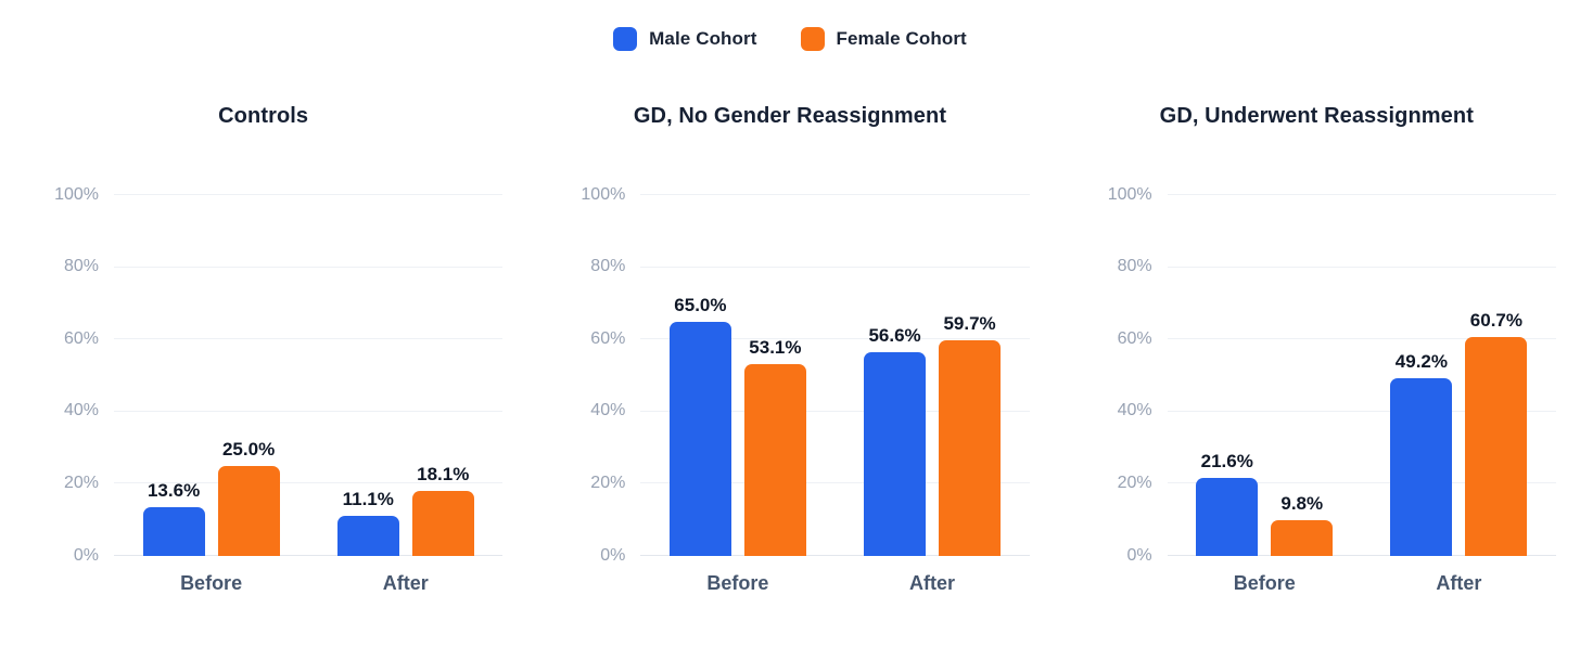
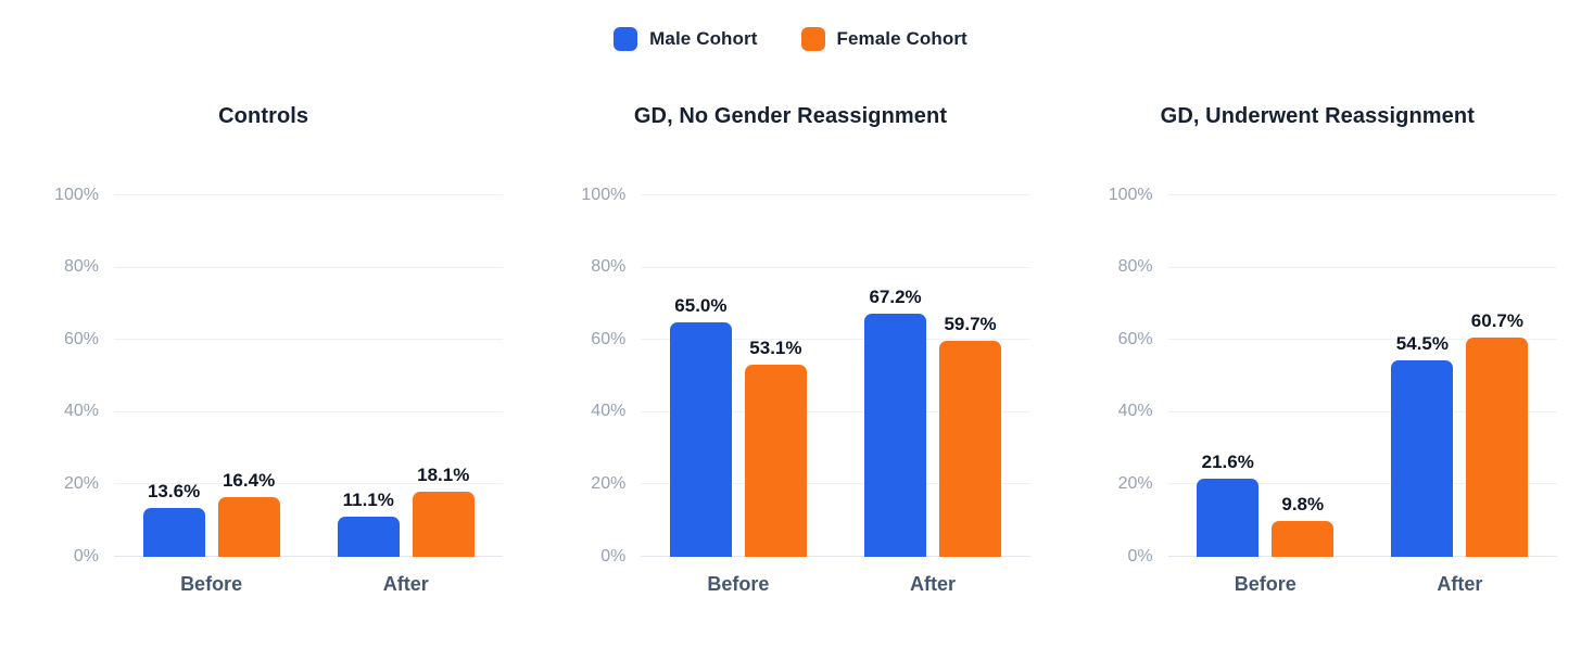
Controls/Female Cohort/Before: 25.0% -> 16.4%
GD, No Gender Reassignment/Male Cohort/After: 56.6% -> 67.2%
GD, Underwent Reassignment/Male Cohort/After: 49.2% -> 54.5%
